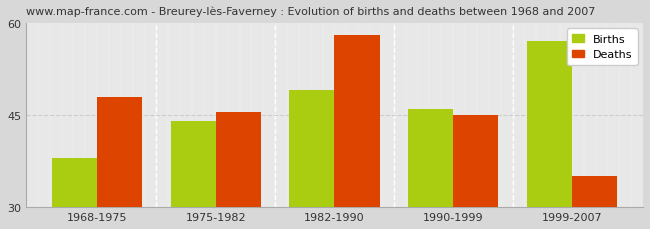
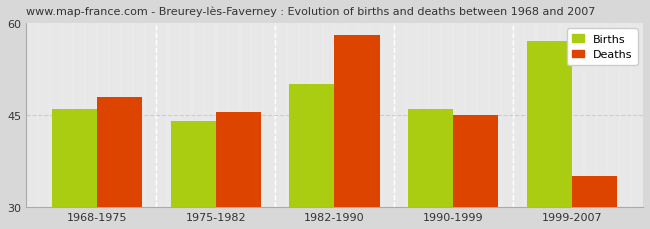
Births/1968-1975: 38 -> 46
Births/1982-1990: 49 -> 50
